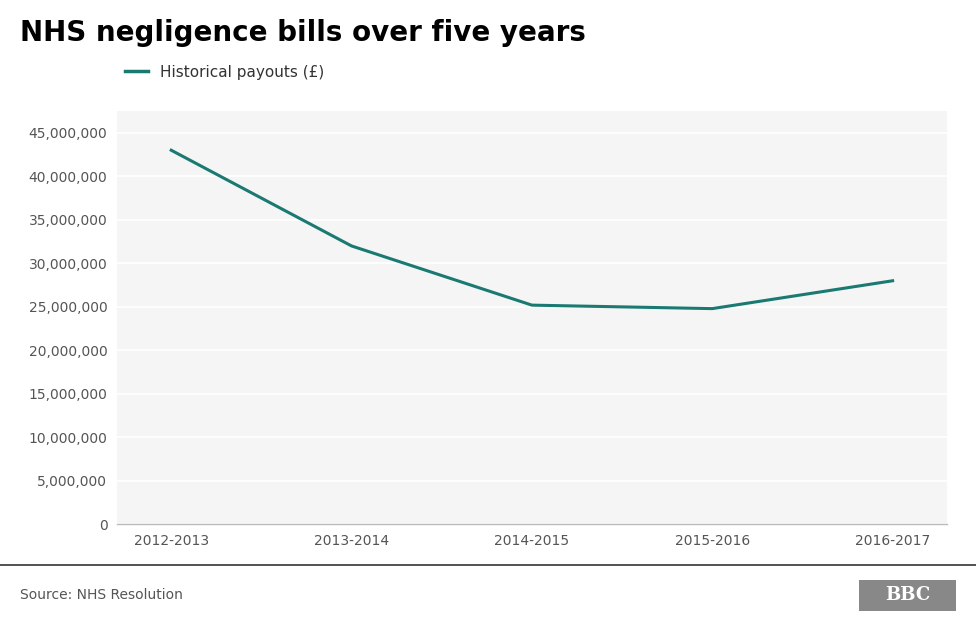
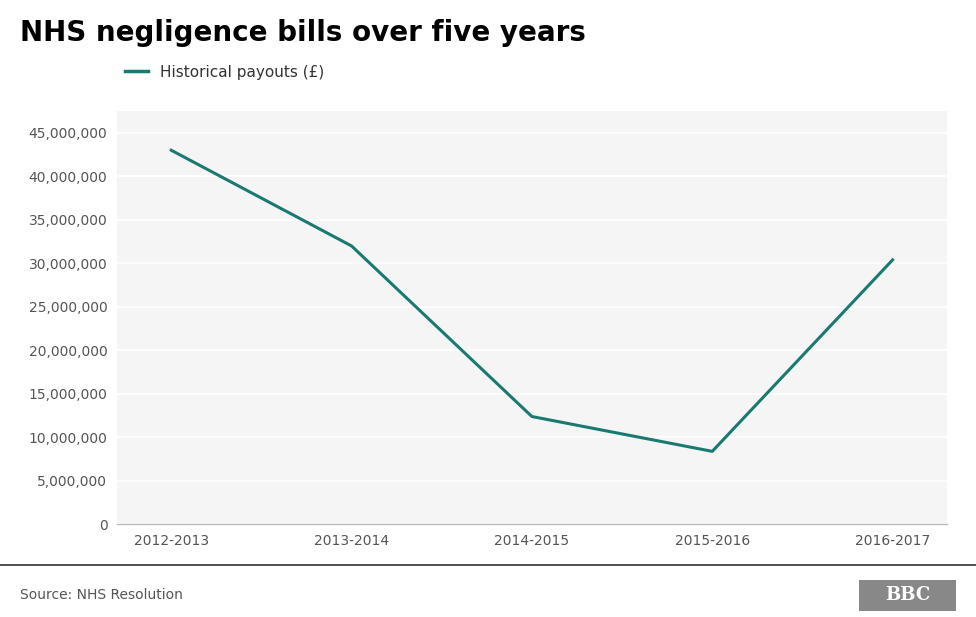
2014-2015: 25,200,000 -> 12,400,000
2015-2016: 24,800,000 -> 8,400,000
2016-2017: 28,000,000 -> 30,400,000
